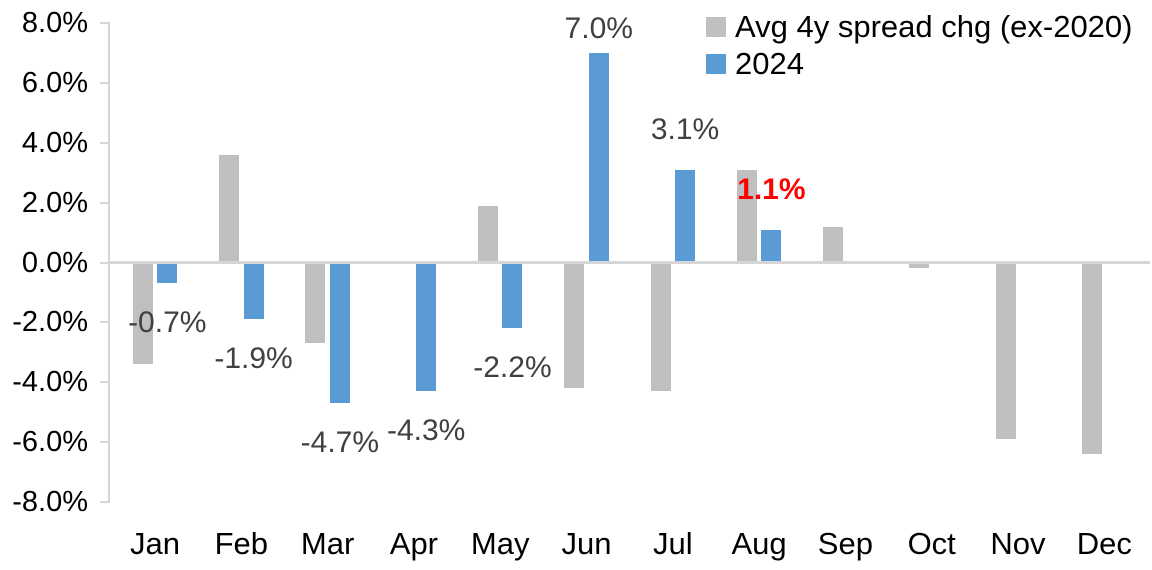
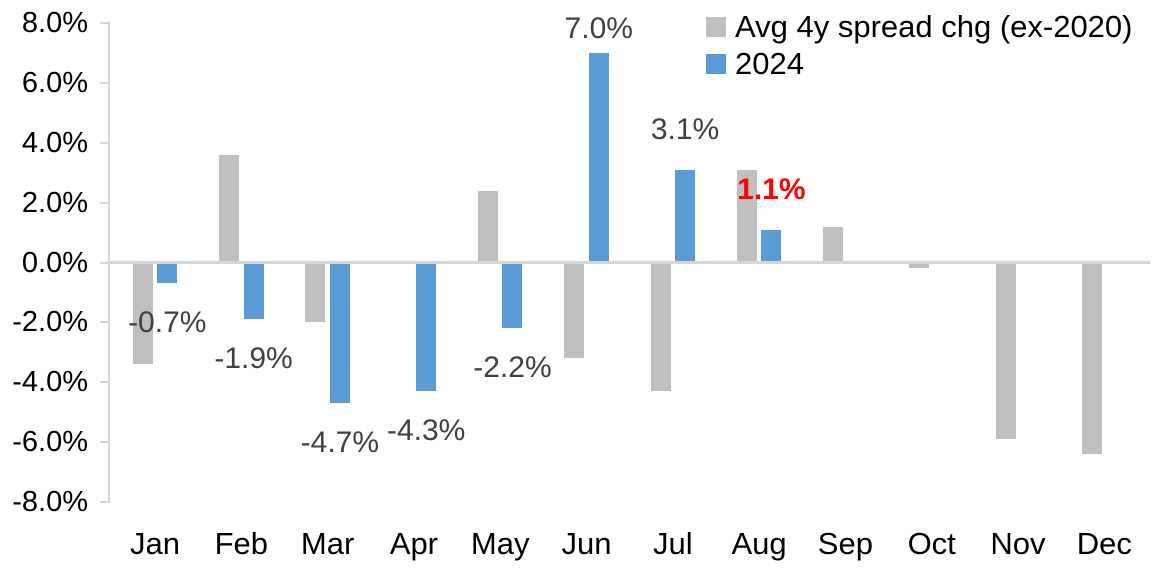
Avg 4y spread chg (ex-2020)/Mar: -2.7% -> -2.0%
Avg 4y spread chg (ex-2020)/May: 1.9% -> 2.4%
Avg 4y spread chg (ex-2020)/Jun: -4.2% -> -3.2%
